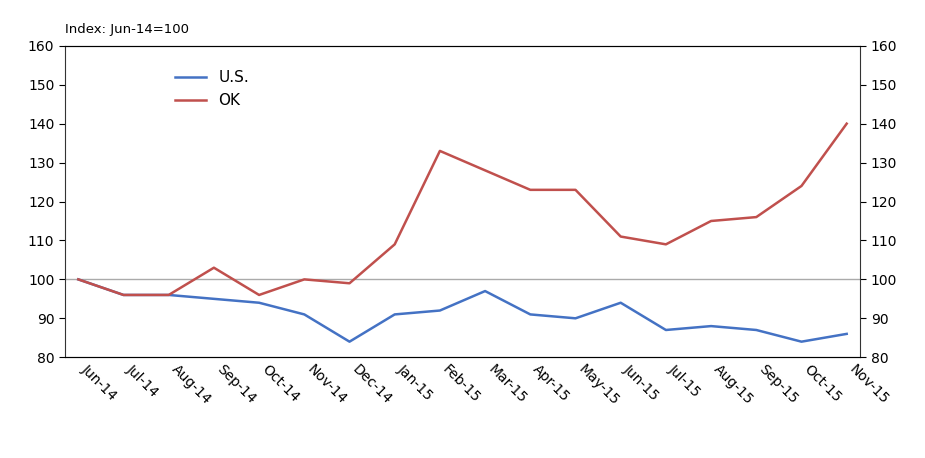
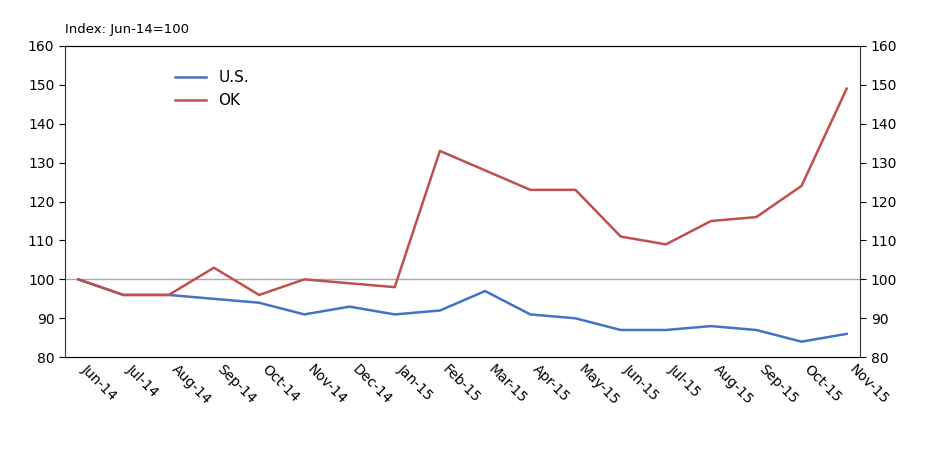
U.S./Dec-14: 84 -> 93
OK/Jan-15: 109 -> 98
U.S./Jun-15: 94 -> 87
OK/Nov-15: 140 -> 149
